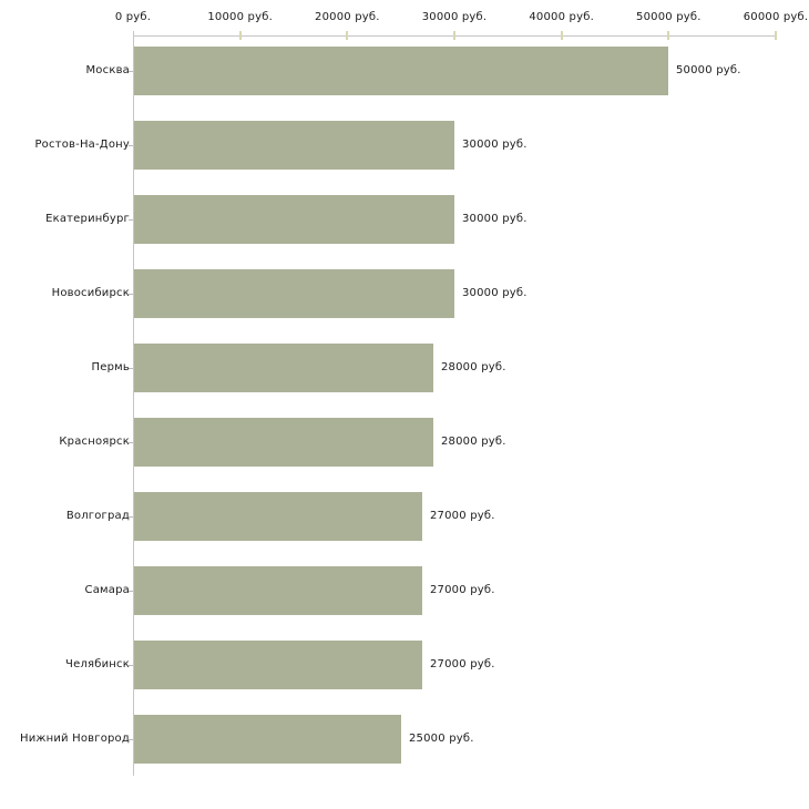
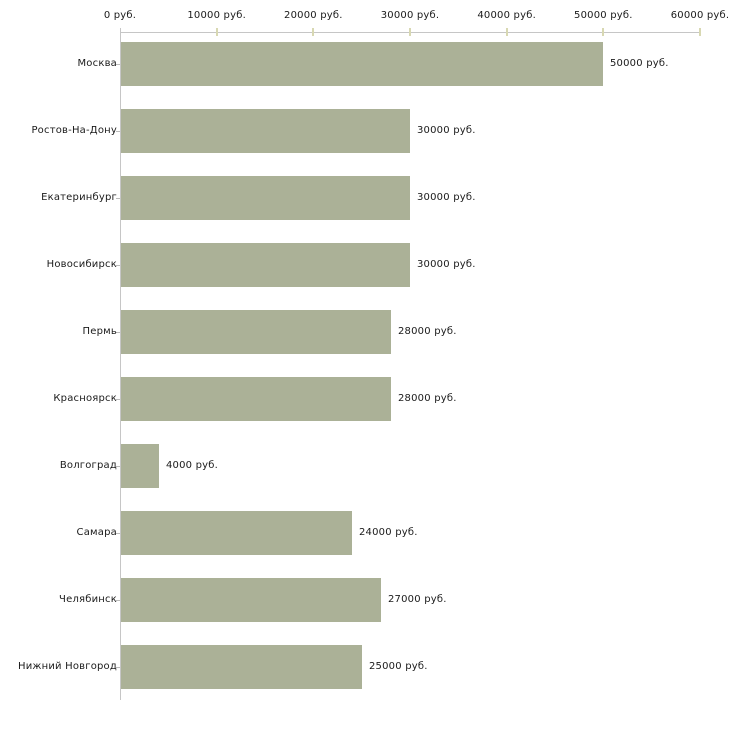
Волгоград: 27000 -> 4000
Самара: 27000 -> 24000
